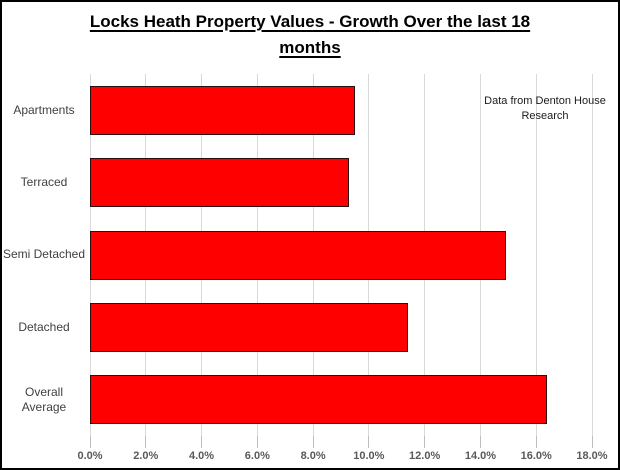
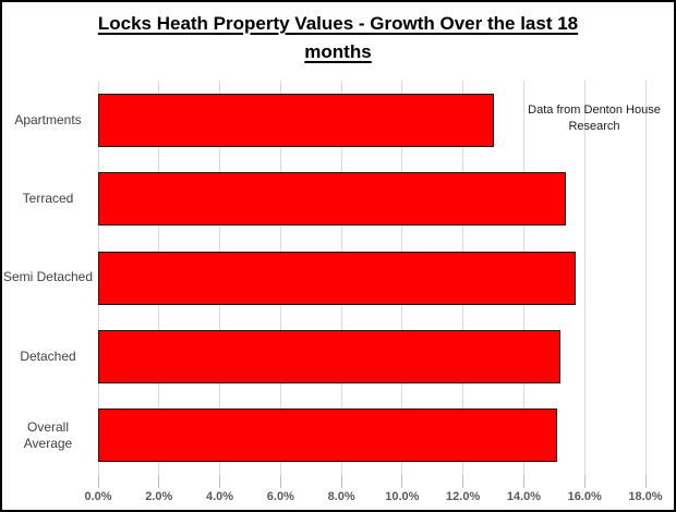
Apartments: 9.5% -> 13.0%
Terraced: 9.3% -> 15.4%
Semi Detached: 14.9% -> 15.7%
Detached: 11.4% -> 15.2%
Overall Average: 16.4% -> 15.1%
